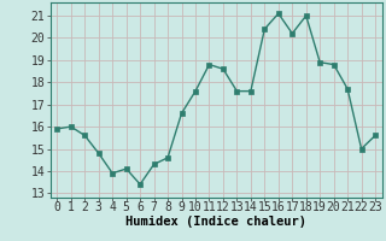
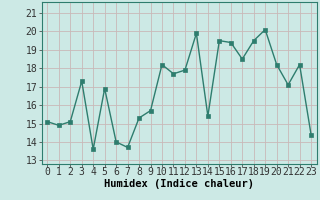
0: 15.9 -> 15.1
1: 16.0 -> 14.9
2: 15.6 -> 15.1
3: 14.8 -> 17.3
4: 13.9 -> 13.6
5: 14.1 -> 16.9
6: 13.4 -> 14.0
7: 14.3 -> 13.7
8: 14.6 -> 15.3
9: 16.6 -> 15.7
10: 17.6 -> 18.2
11: 18.8 -> 17.7
12: 18.6 -> 17.9
13: 17.6 -> 19.9
14: 17.6 -> 15.4
15: 20.4 -> 19.5
16: 21.1 -> 19.4
17: 20.2 -> 18.5
18: 21.0 -> 19.5
19: 18.9 -> 20.1
20: 18.8 -> 18.2
21: 17.7 -> 17.1
22: 15.0 -> 18.2
23: 15.6 -> 14.4
